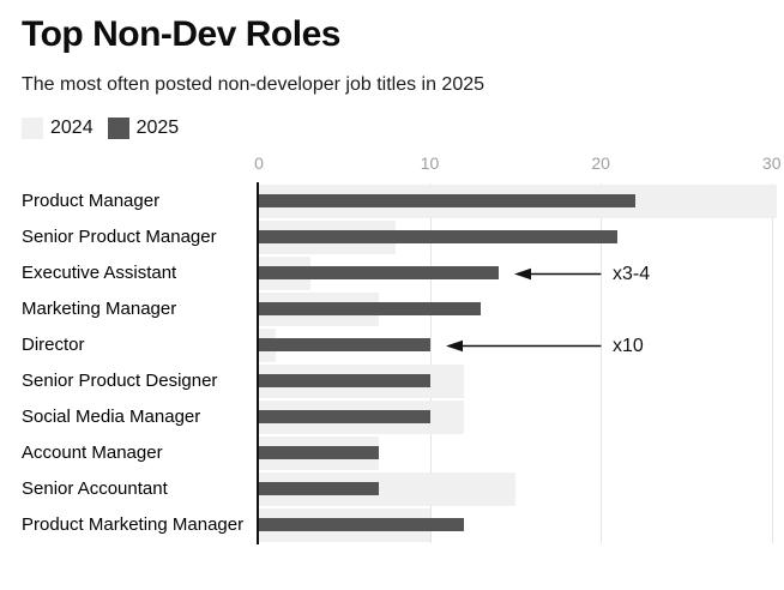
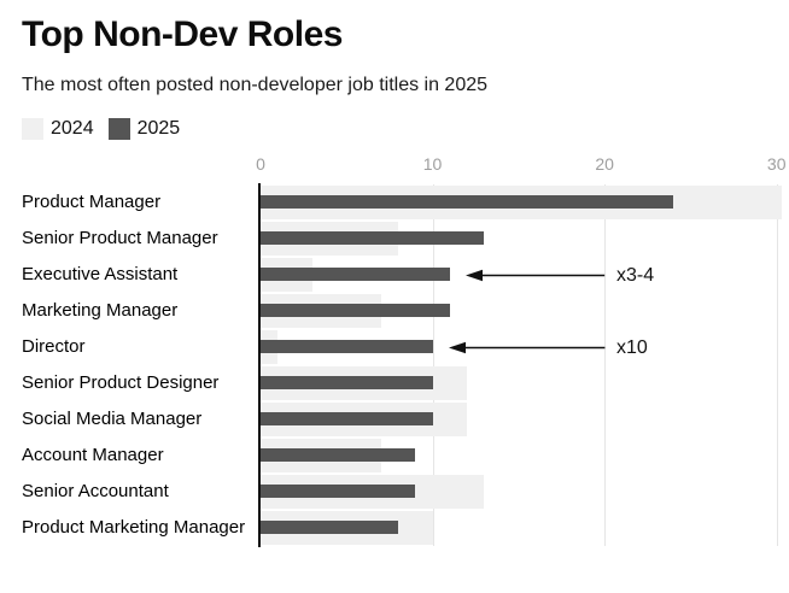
2025/Product Manager: 22 -> 24
2025/Senior Product Manager: 21 -> 13
2025/Executive Assistant: 14 -> 11
2025/Marketing Manager: 13 -> 11
2025/Account Manager: 7 -> 9
2024/Senior Accountant: 15 -> 13
2025/Senior Accountant: 7 -> 9
2025/Product Marketing Manager: 12 -> 8
